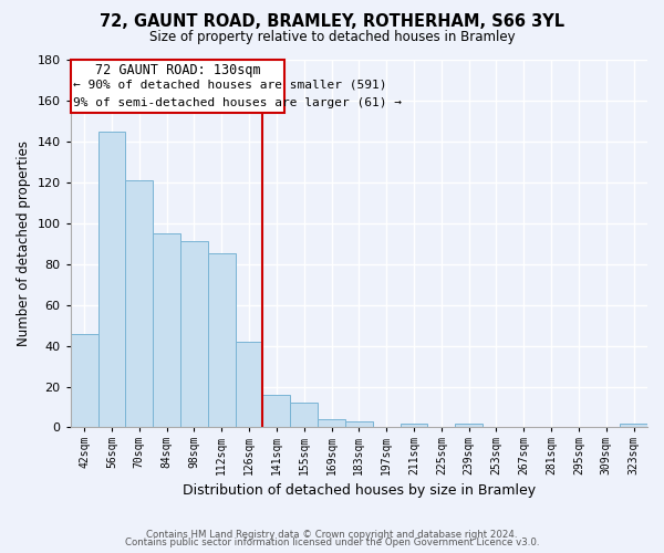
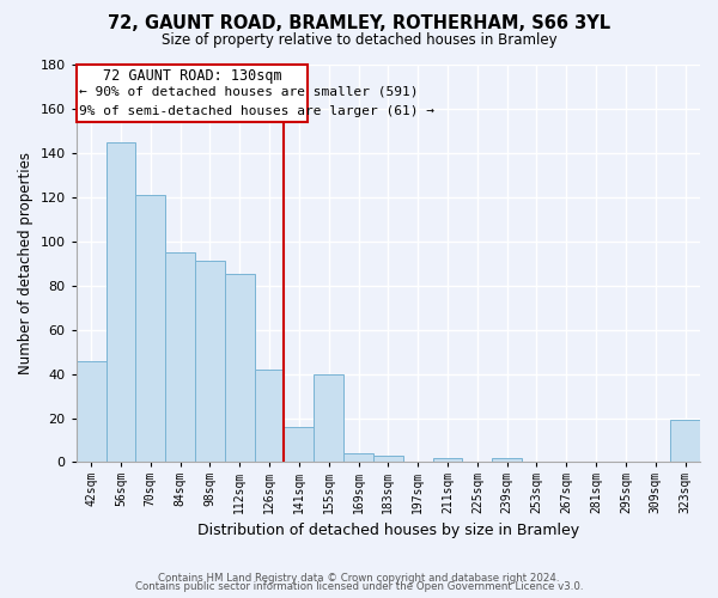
155sqm: 12 -> 40
323sqm: 2 -> 19
